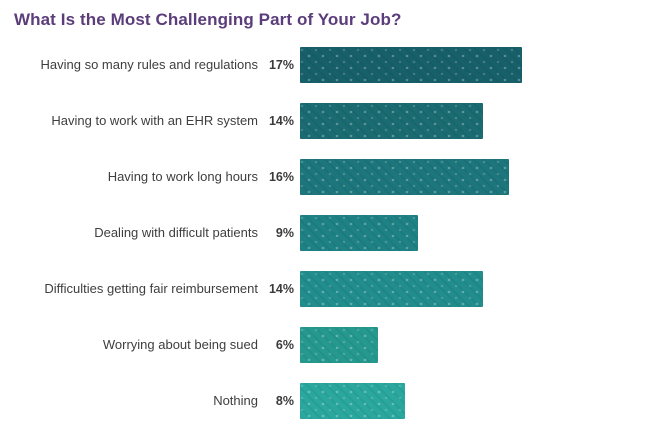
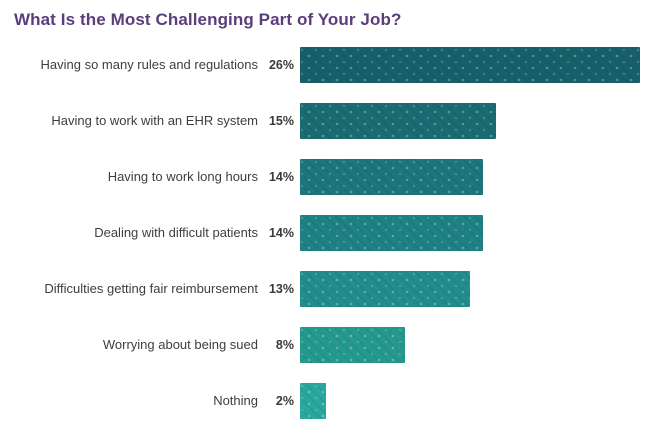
Having so many rules and regulations: 17% -> 26%
Having to work with an EHR system: 14% -> 15%
Having to work long hours: 16% -> 14%
Dealing with difficult patients: 9% -> 14%
Difficulties getting fair reimbursement: 14% -> 13%
Worrying about being sued: 6% -> 8%
Nothing: 8% -> 2%
